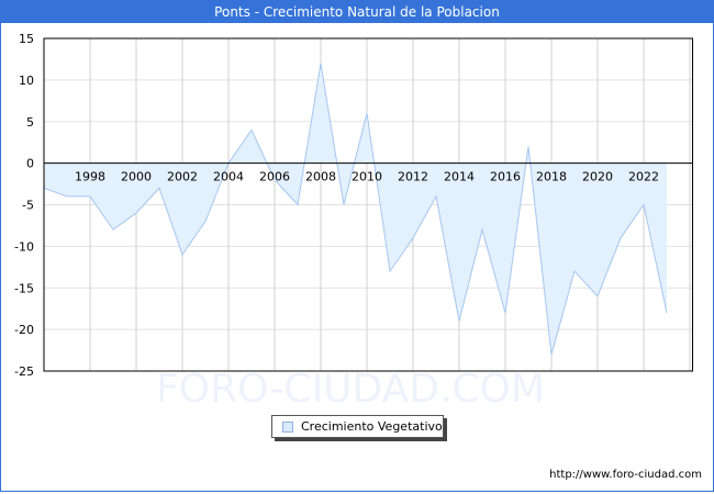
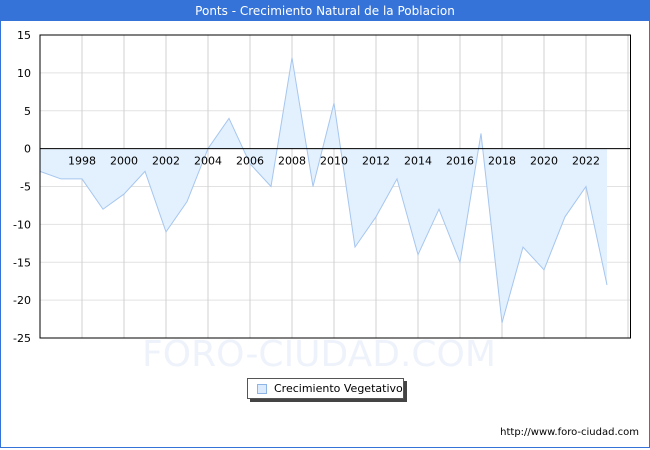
2014: -19 -> -14
2016: -18 -> -15
